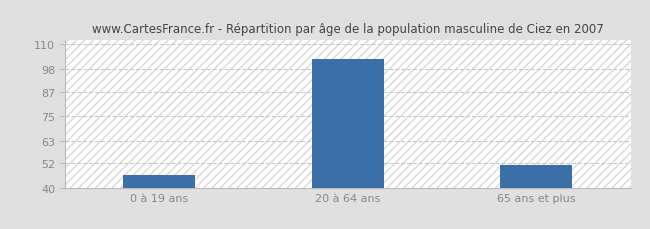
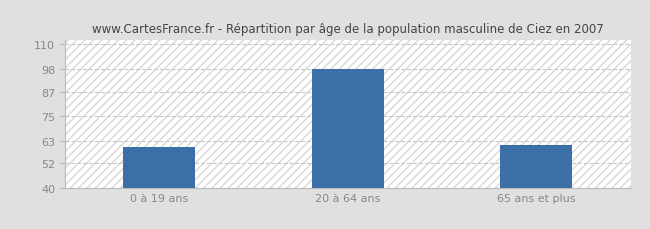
0 à 19 ans: 46 -> 60
20 à 64 ans: 103 -> 98
65 ans et plus: 51 -> 61
